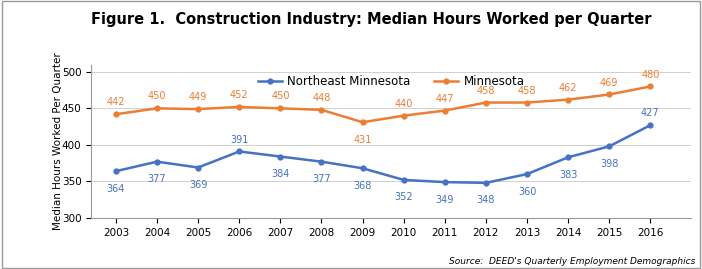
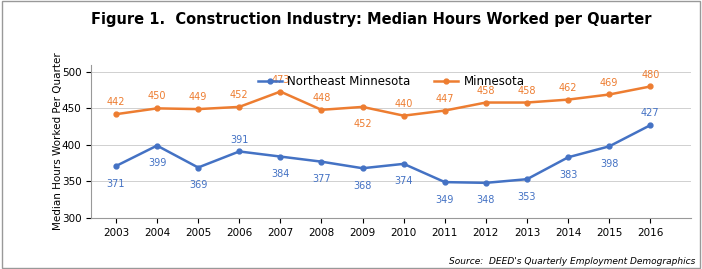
Northeast Minnesota/2003: 364 -> 371
Northeast Minnesota/2004: 377 -> 399
Minnesota/2007: 450 -> 473
Minnesota/2009: 431 -> 452
Northeast Minnesota/2010: 352 -> 374
Northeast Minnesota/2013: 360 -> 353
